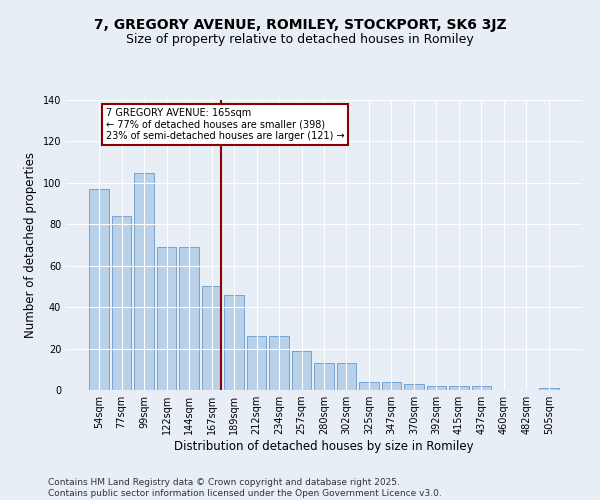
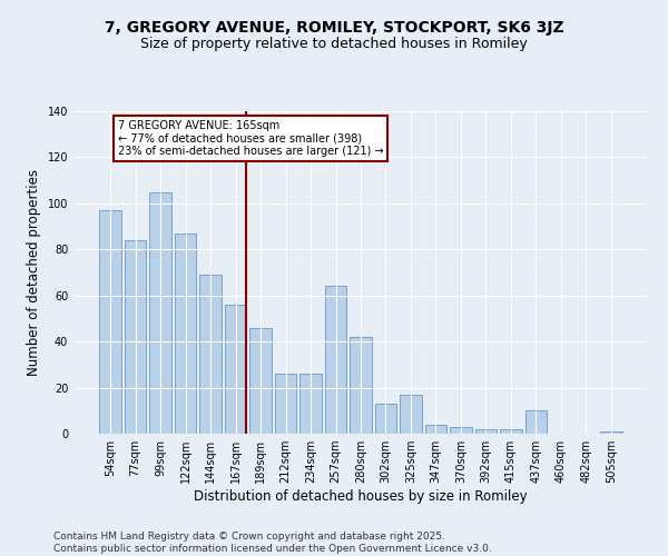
122sqm: 69 -> 87
167sqm: 50 -> 56
257sqm: 19 -> 64
280sqm: 13 -> 42
325sqm: 4 -> 17
437sqm: 2 -> 10
